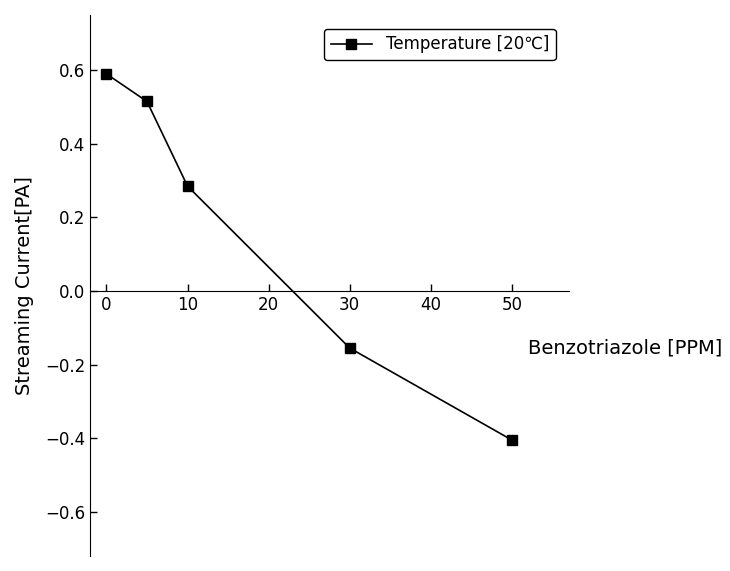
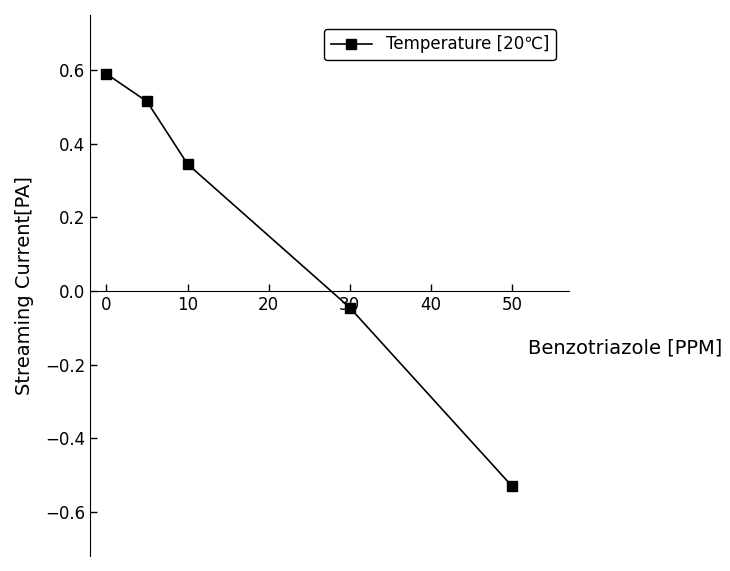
10: 0.285 -> 0.345
30: -0.155 -> -0.045
50: -0.405 -> -0.530
